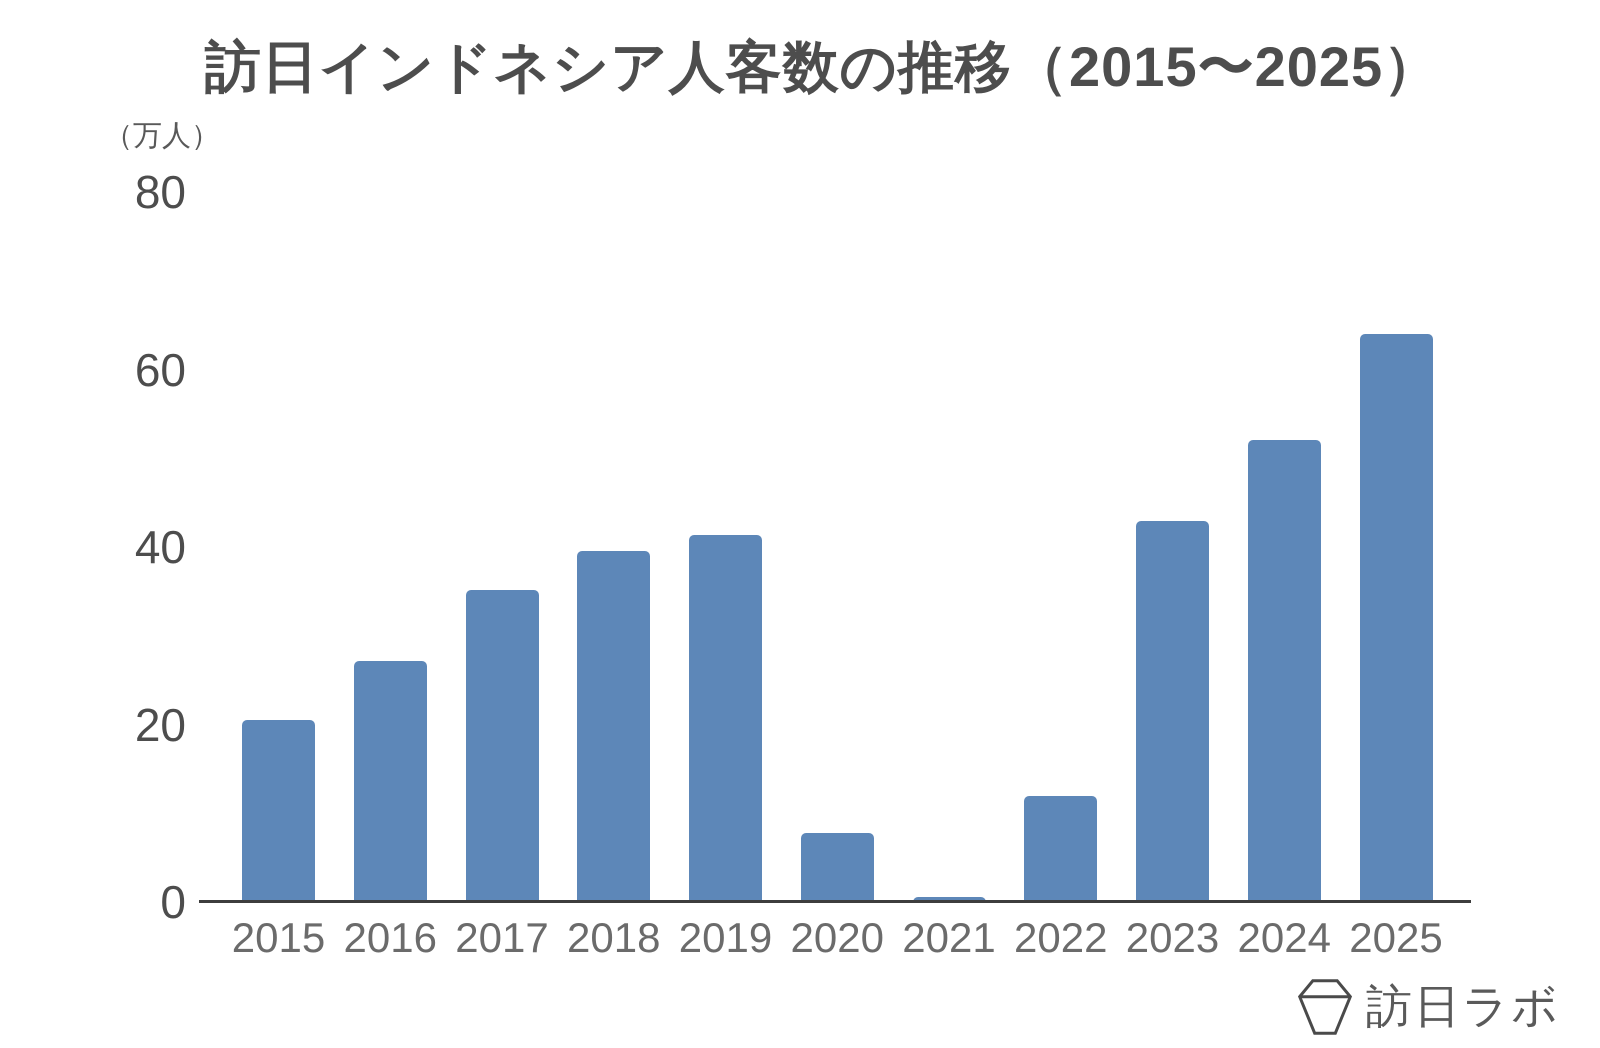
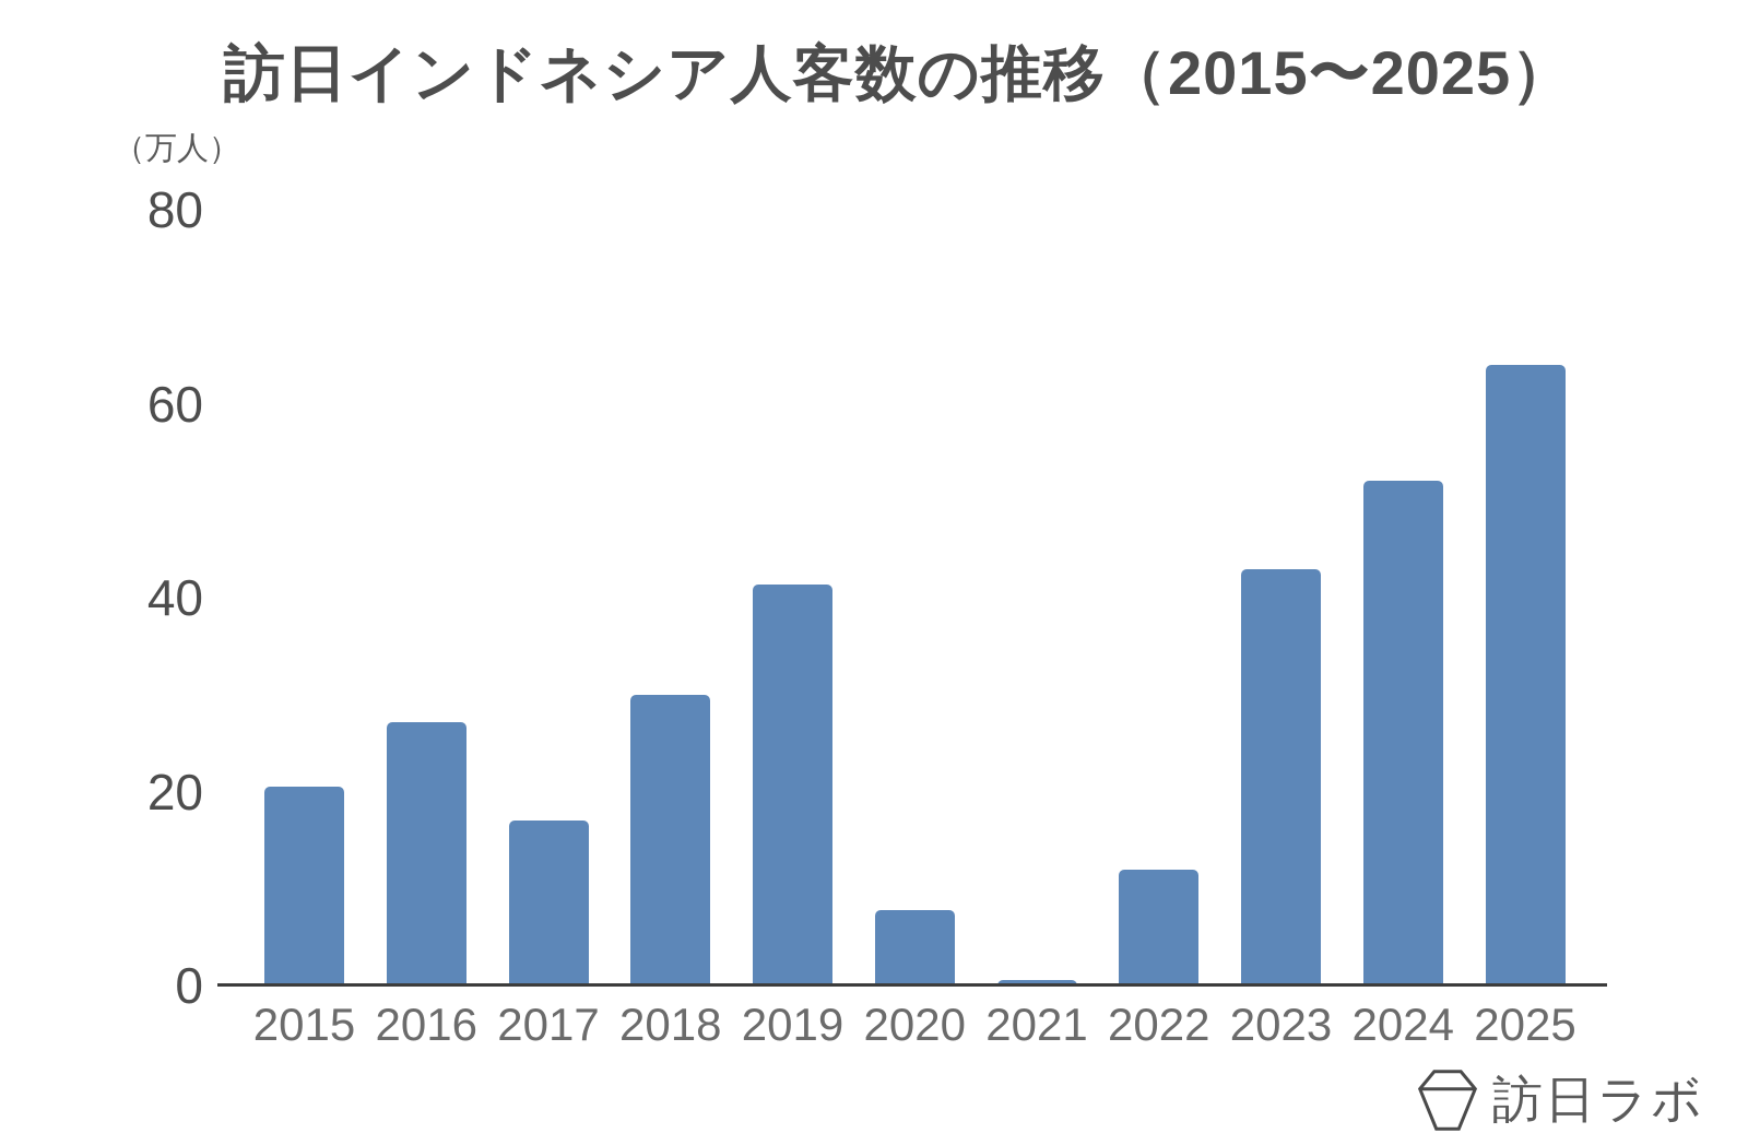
2017: 35 -> 17
2018: 40 -> 30
